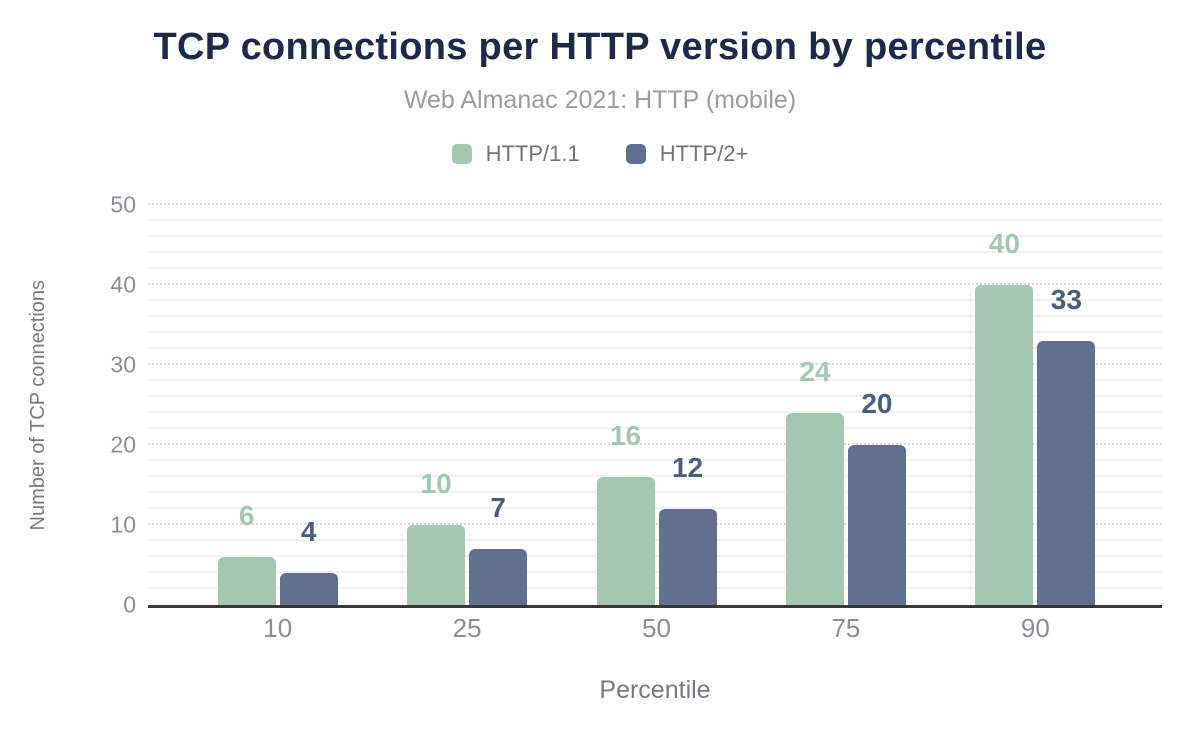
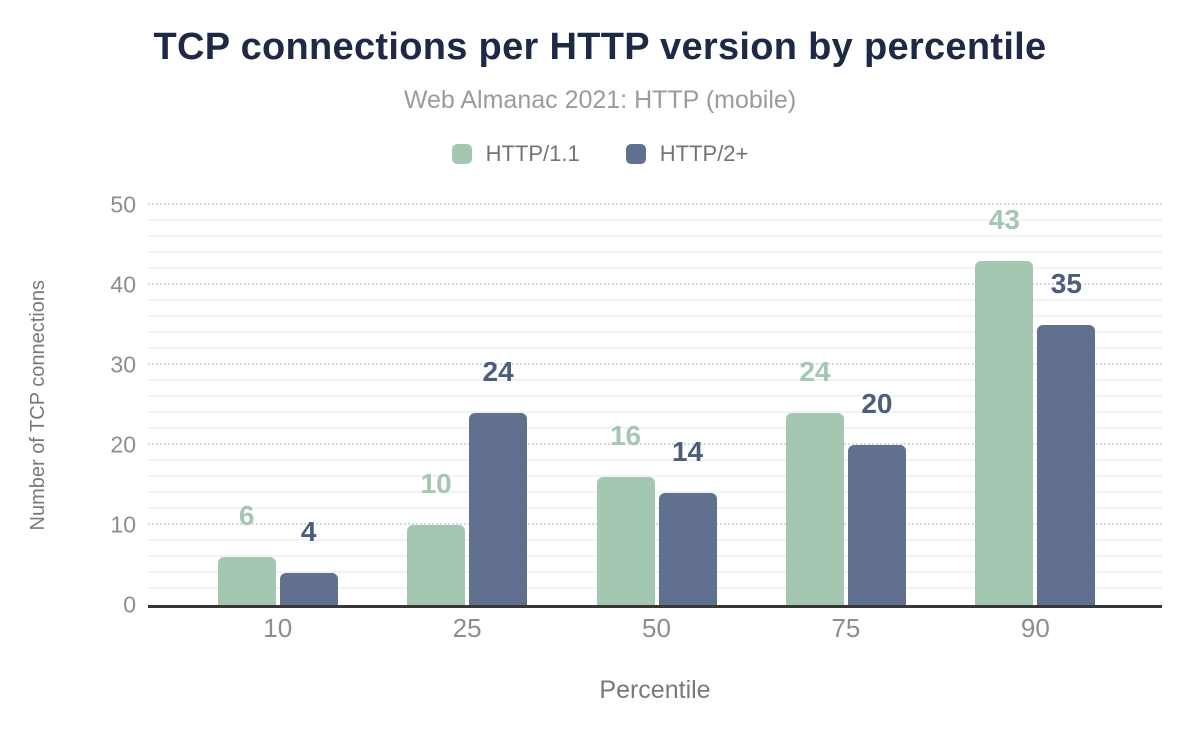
HTTP/2+/25: 7 -> 24
HTTP/2+/50: 12 -> 14
HTTP/1.1/90: 40 -> 43
HTTP/2+/90: 33 -> 35
